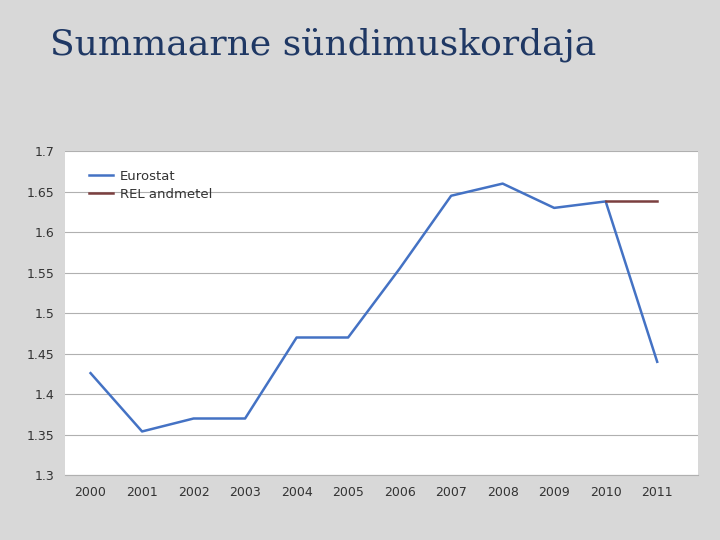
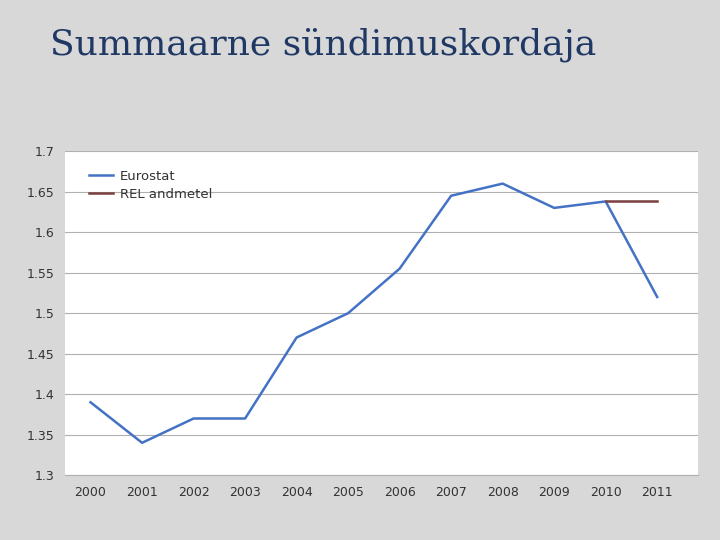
2000: 1.426 -> 1.390
2001: 1.354 -> 1.340
2005: 1.470 -> 1.500
2011: 1.440 -> 1.520
